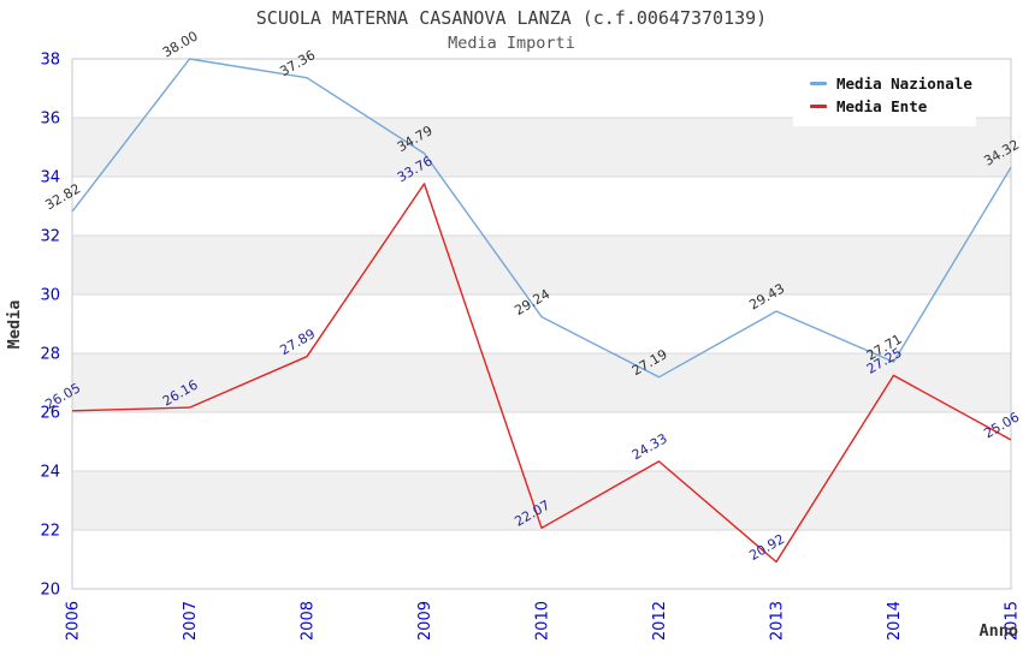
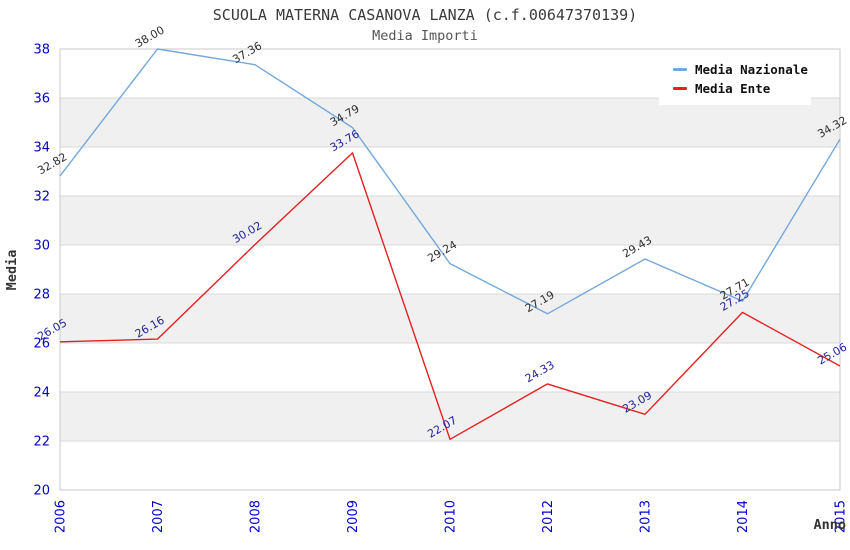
Media Ente/2008: 27.89 -> 30.02
Media Ente/2013: 20.92 -> 23.09
